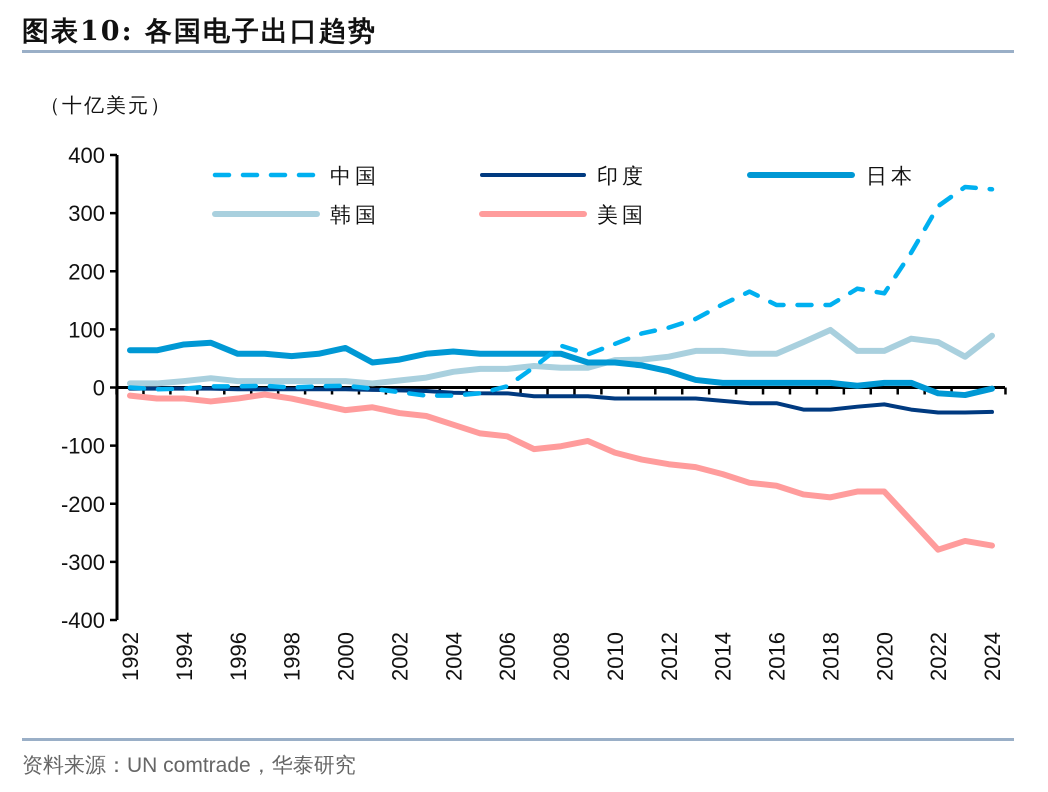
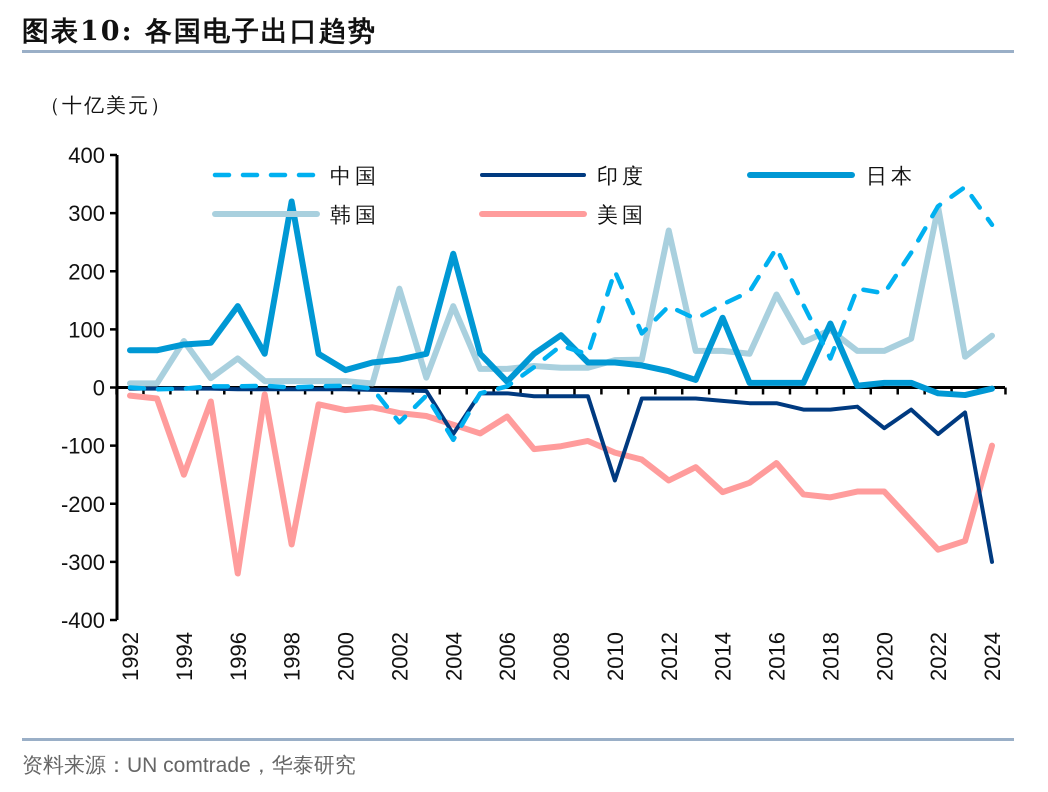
韩国/1994: 10 -> 80
美国/1994: -20 -> -150
日本/1996: 60 -> 140
韩国/1996: 10 -> 50
美国/1996: -20 -> -320
日本/1998: 50 -> 320
美国/1998: -20 -> -270
日本/2000: 70 -> 30
中国/2002: -10 -> -60
韩国/2002: 10 -> 170
中国/2004: -10 -> -90
印度/2004: -10 -> -80
日本/2004: 60 -> 230
韩国/2004: 30 -> 140
日本/2006: 60 -> 10
美国/2006: -80 -> -50
日本/2008: 60 -> 90
中国/2010: 80 -> 200
印度/2010: -20 -> -160
中国/2012: 100 -> 140
韩国/2012: 50 -> 270
美国/2012: -130 -> -160
日本/2014: 10 -> 120
美国/2014: -150 -> -180
中国/2016: 140 -> 240
韩国/2016: 60 -> 160
美国/2016: -170 -> -130
中国/2018: 140 -> 50
日本/2018: 10 -> 110
印度/2020: -30 -> -70
印度/2022: -40 -> -80
韩国/2022: 80 -> 310
中国/2024: 340 -> 280
印度/2024: -40 -> -300
美国/2024: -270 -> -100
